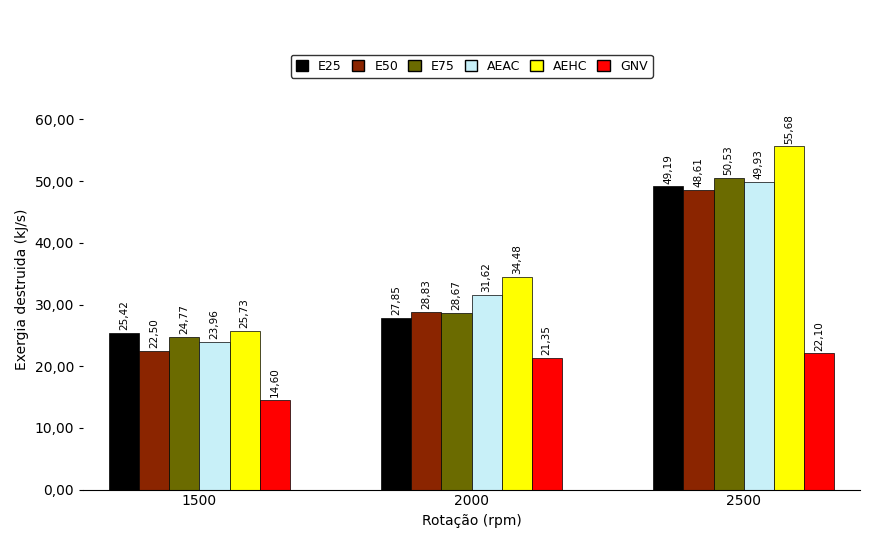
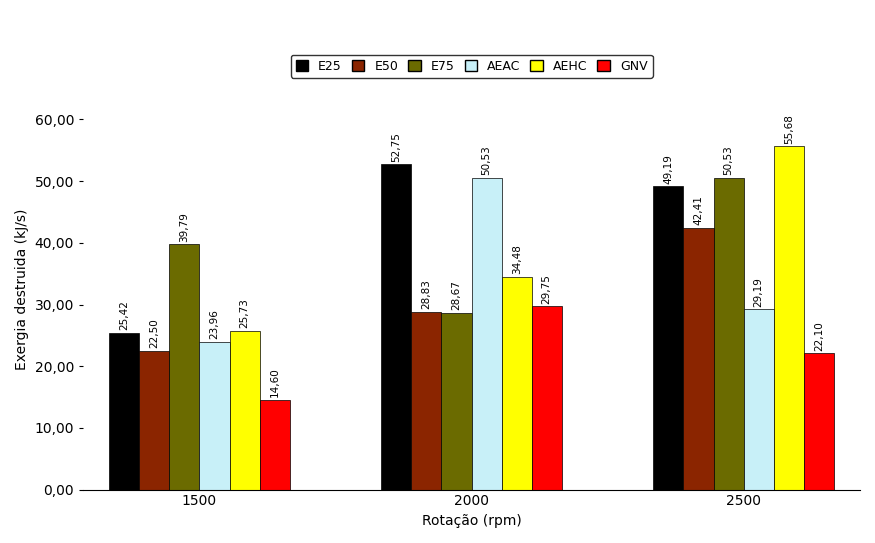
E75/1500: 24,77 -> 39,79
E25/2000: 27,85 -> 52,75
AEAC/2000: 31,62 -> 50,53
GNV/2000: 21,35 -> 29,75
E50/2500: 48,61 -> 42,41
AEAC/2500: 49,93 -> 29,19
